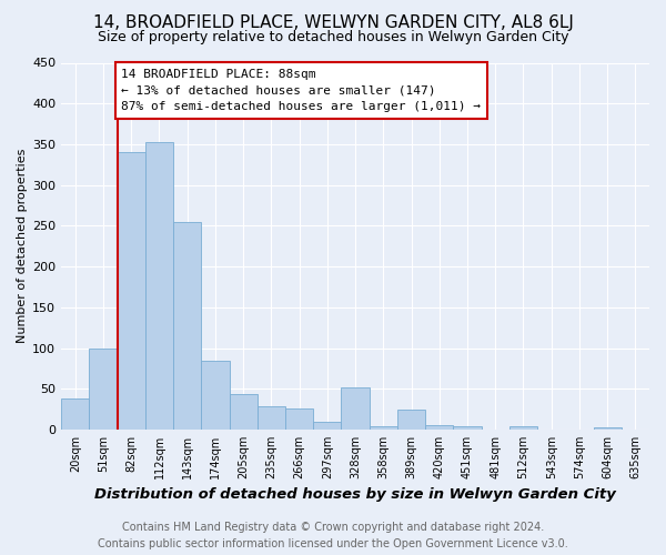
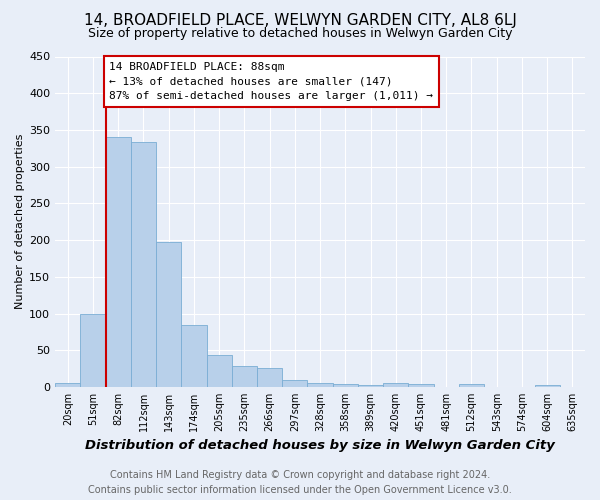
20sqm: 38 -> 6
112sqm: 352 -> 333
143sqm: 254 -> 197
328sqm: 52 -> 5
389sqm: 24 -> 3
